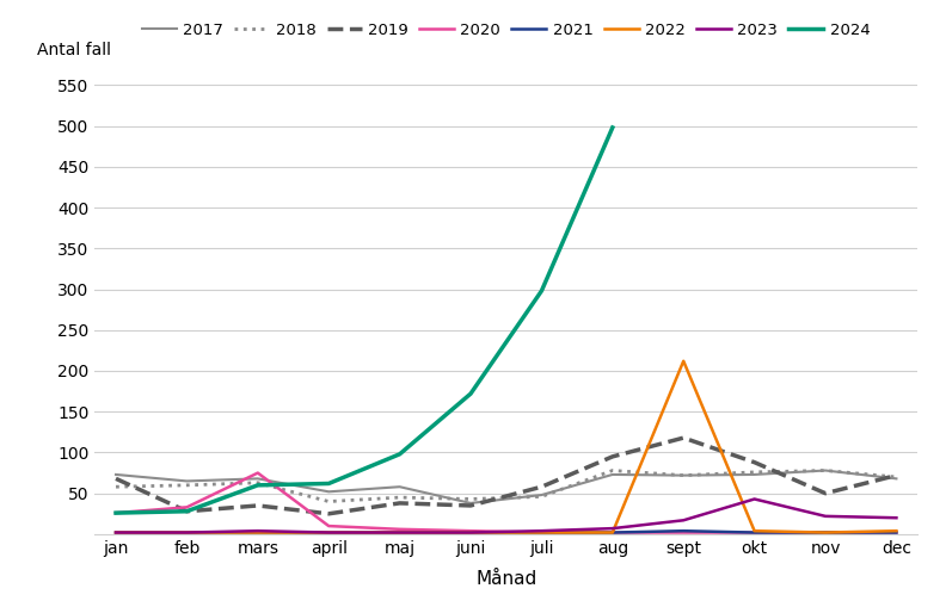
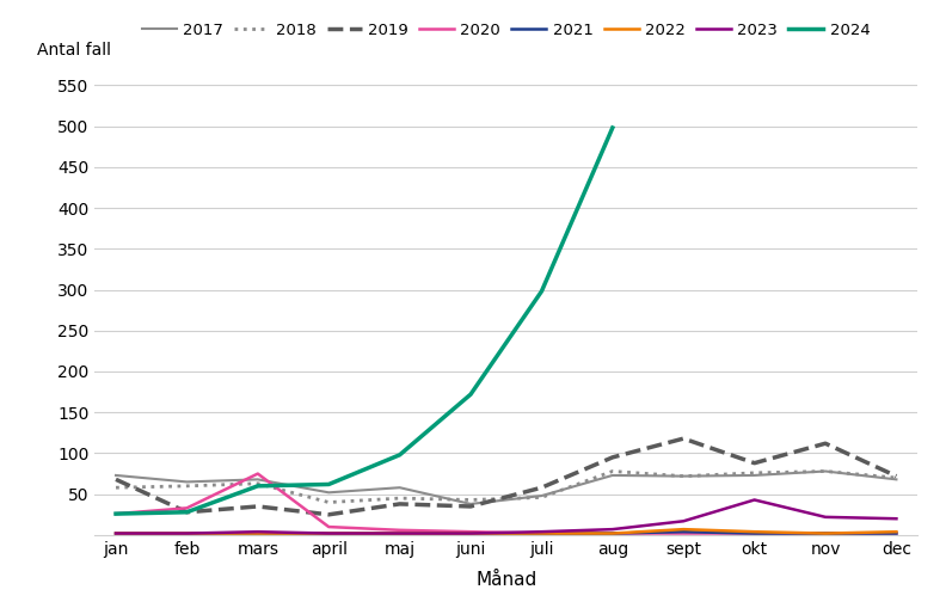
2022/sept: 212 -> 7
2019/nov: 50 -> 112
